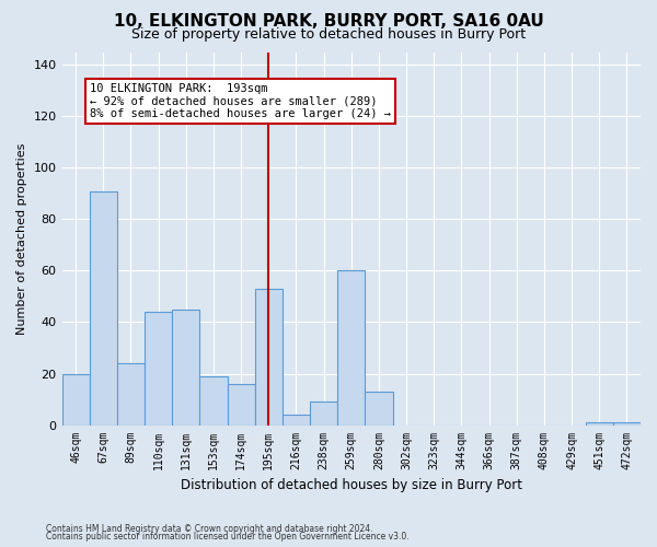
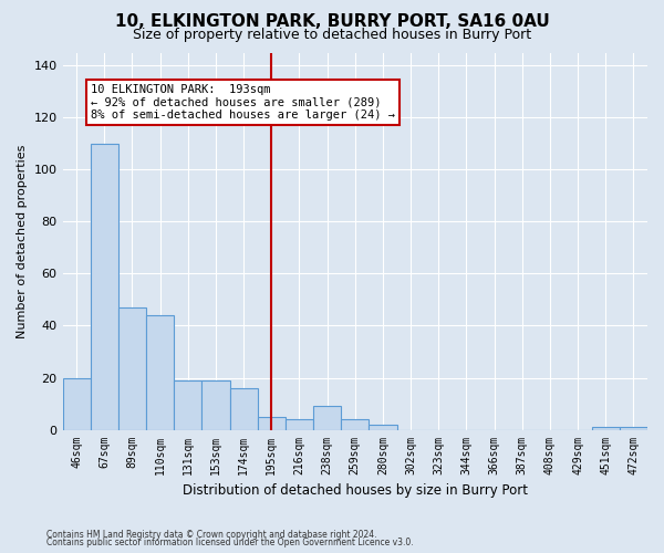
67sqm: 91 -> 110
89sqm: 24 -> 47
131sqm: 45 -> 19
195sqm: 53 -> 5
259sqm: 60 -> 4
280sqm: 13 -> 2
